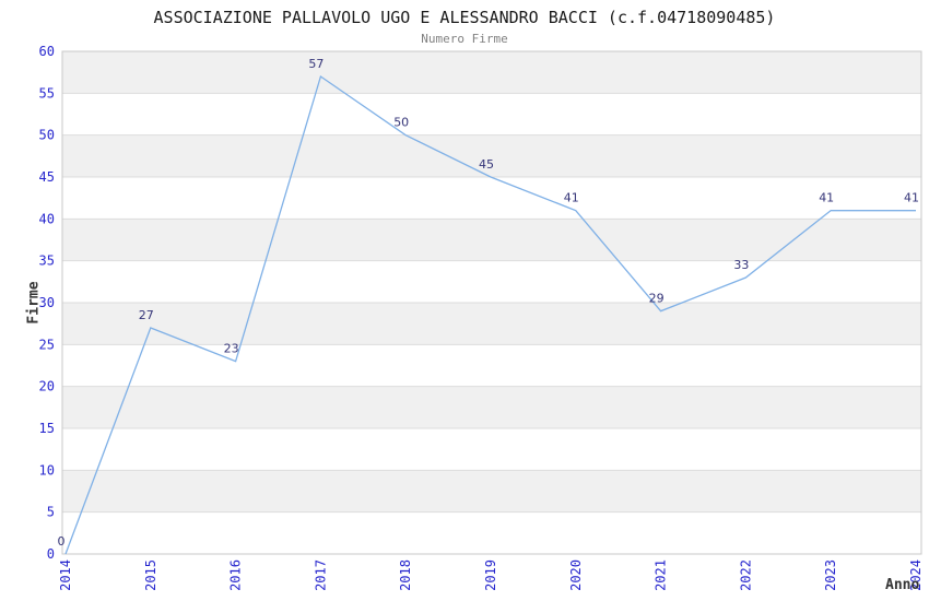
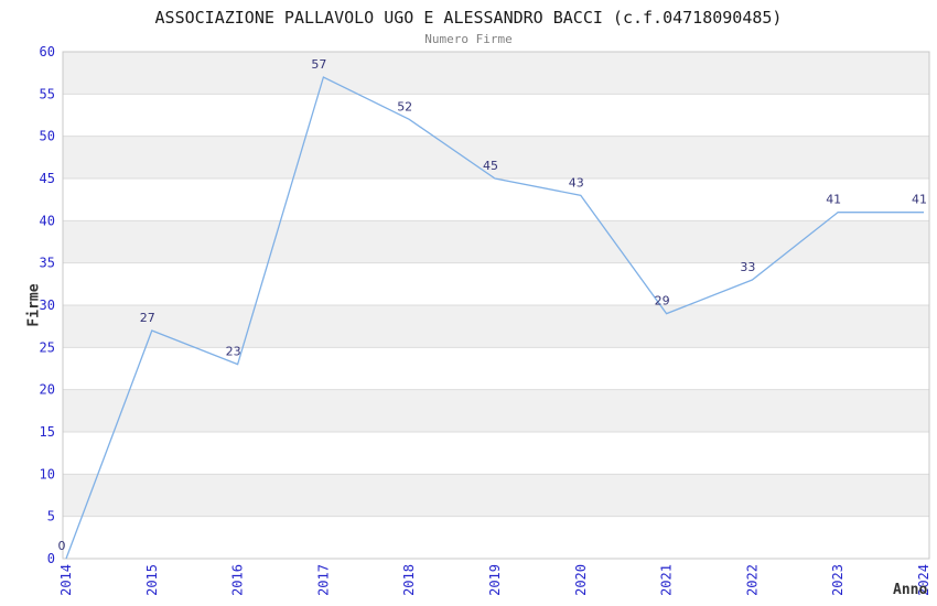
2018: 50 -> 52
2020: 41 -> 43
